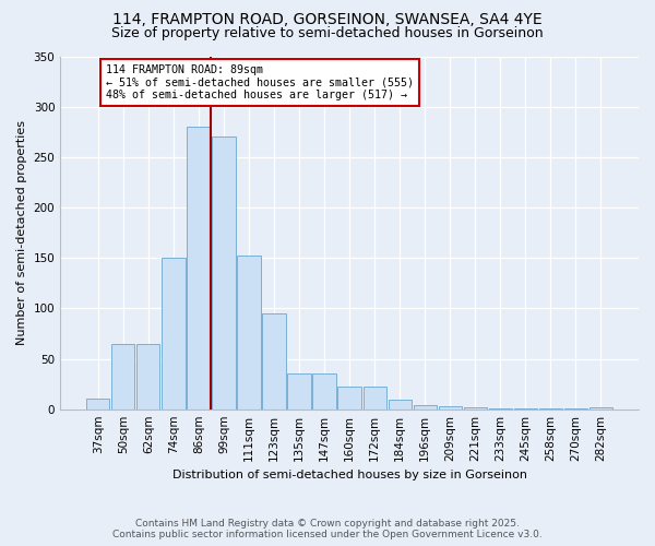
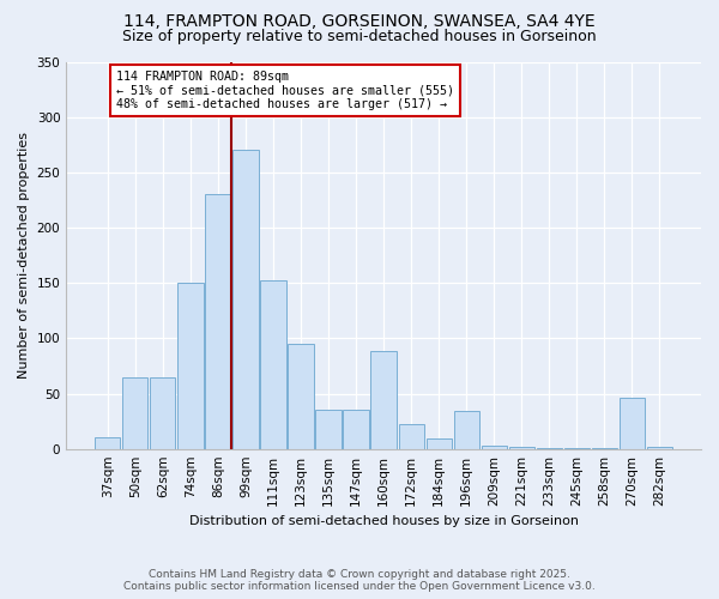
86sqm: 280 -> 230
160sqm: 22 -> 88
196sqm: 4 -> 34
270sqm: 1 -> 46
